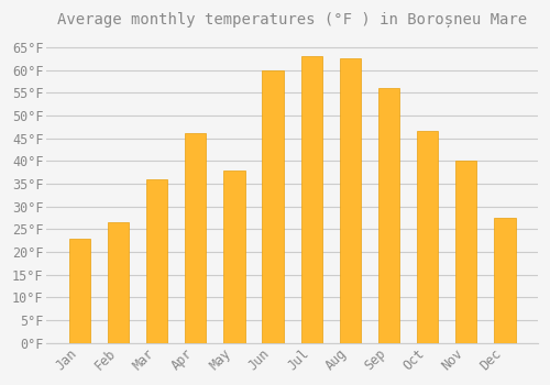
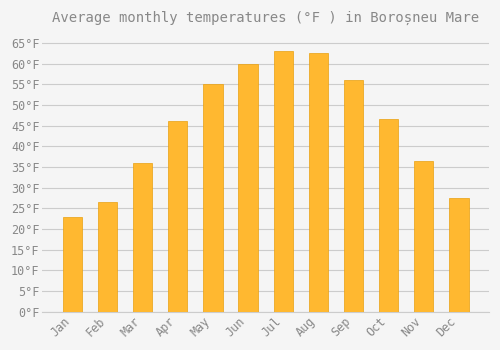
May: 38.0°F -> 55.0°F
Nov: 40.0°F -> 36.5°F
